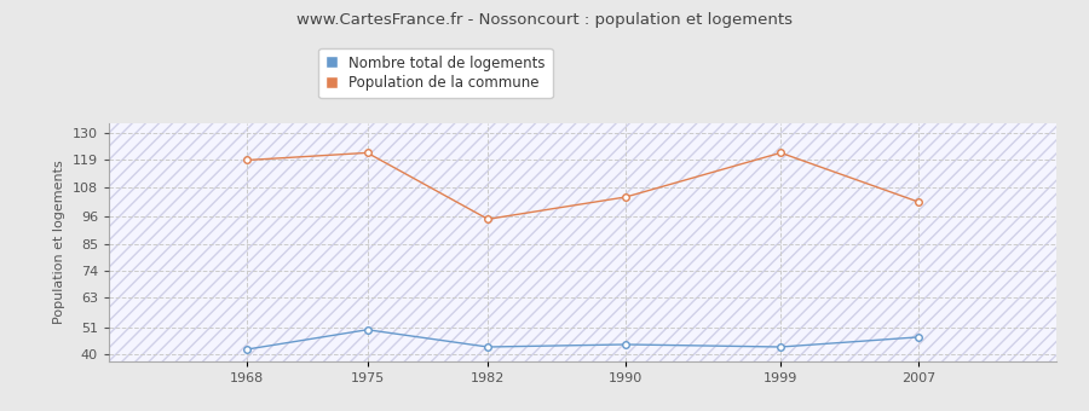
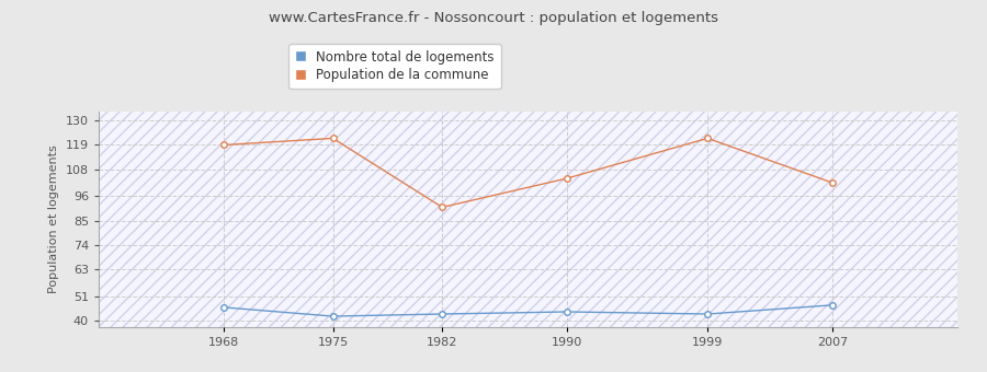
Nombre total de logements/1968: 42 -> 46
Nombre total de logements/1975: 50 -> 42
Population de la commune/1982: 95 -> 91
